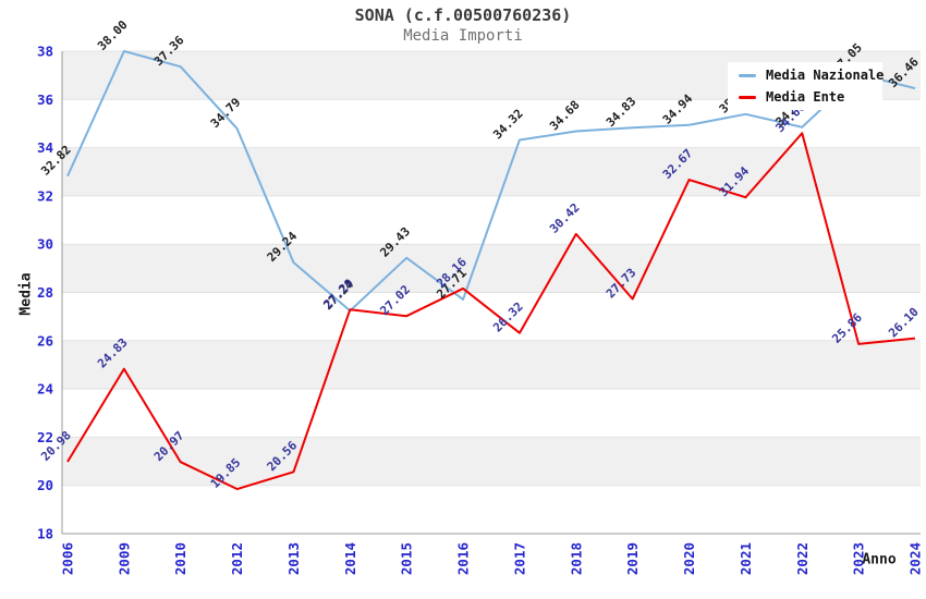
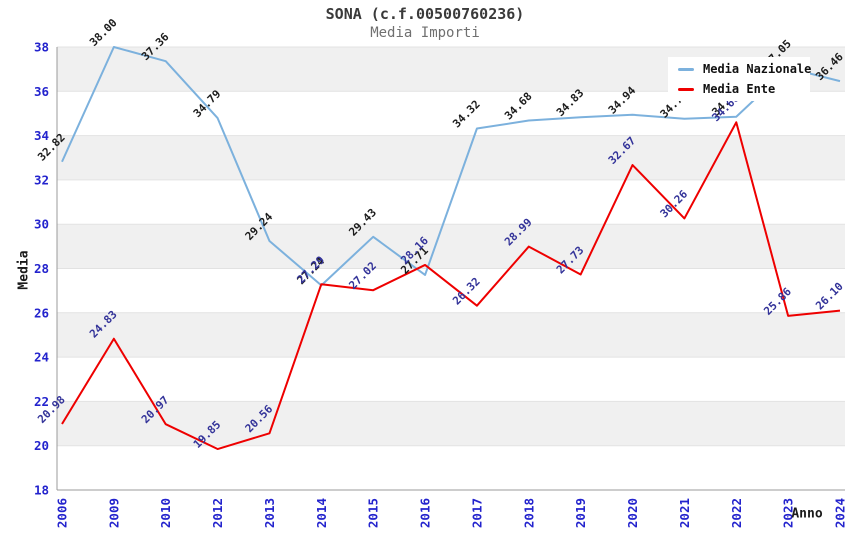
Media Ente/2018: 30.42 -> 28.99
Media Nazionale/2021: 35.39 -> 34.76
Media Ente/2021: 31.94 -> 30.26
